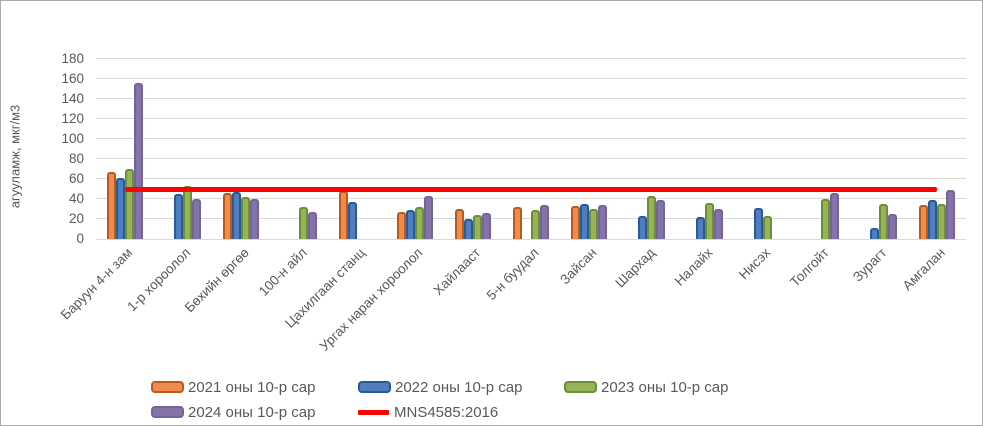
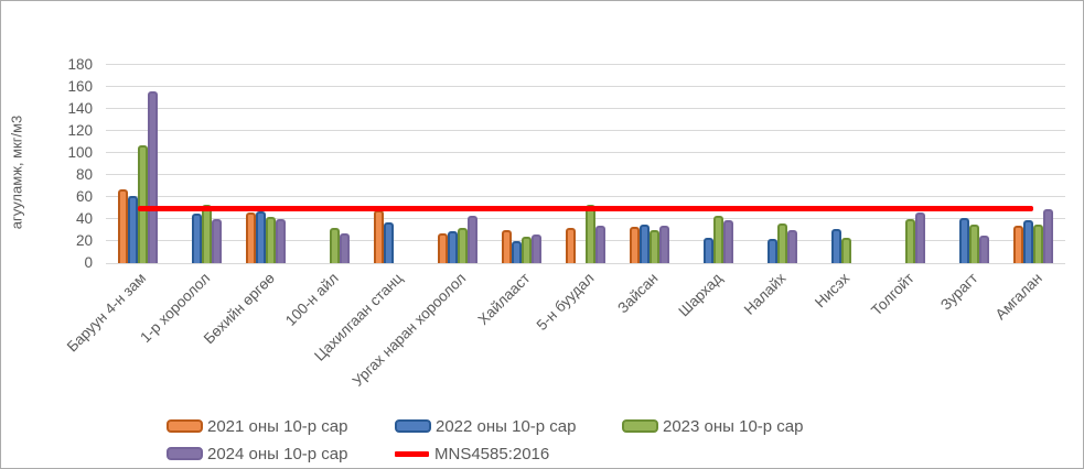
2023 оны 10-р сар/Баруун 4-н зам: 70 -> 107
2023 оны 10-р сар/5-н буудал: 29 -> 53
2022 оны 10-р сар/Зурагт: 11 -> 41
